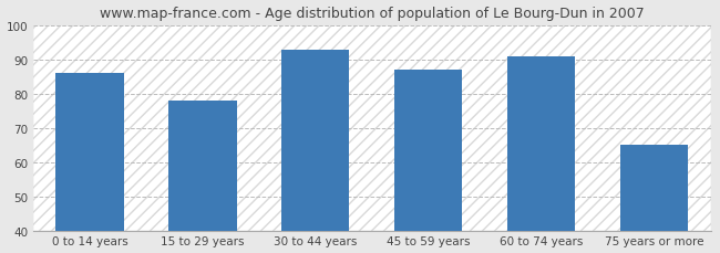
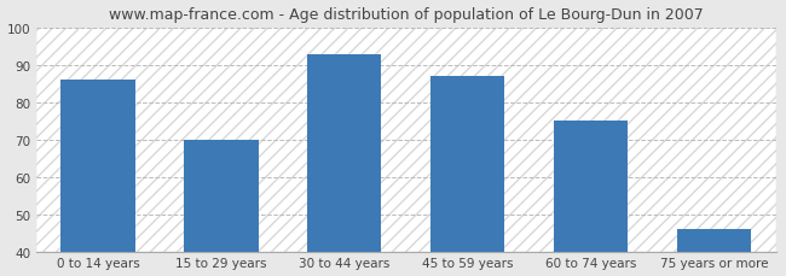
15 to 29 years: 78 -> 70
60 to 74 years: 91 -> 75
75 years or more: 65 -> 46
